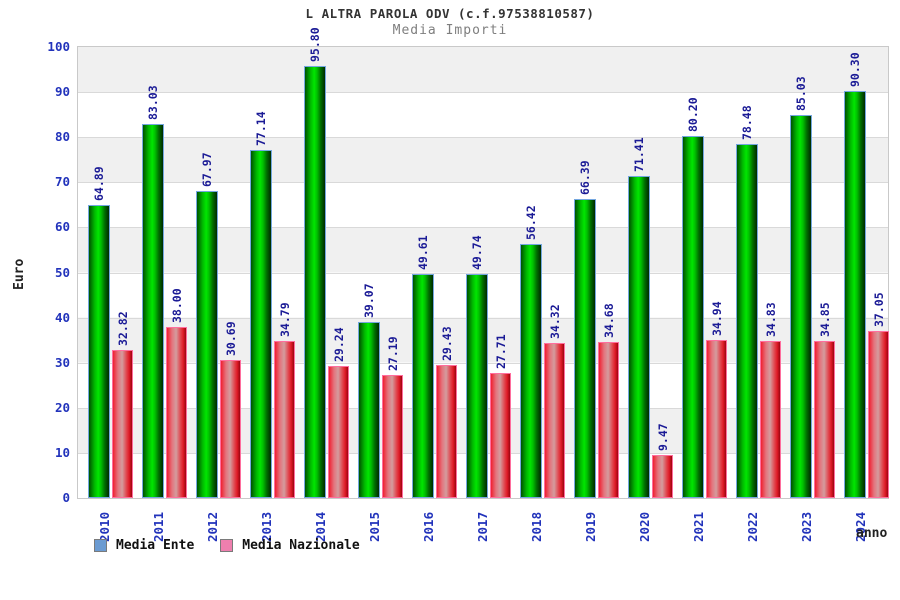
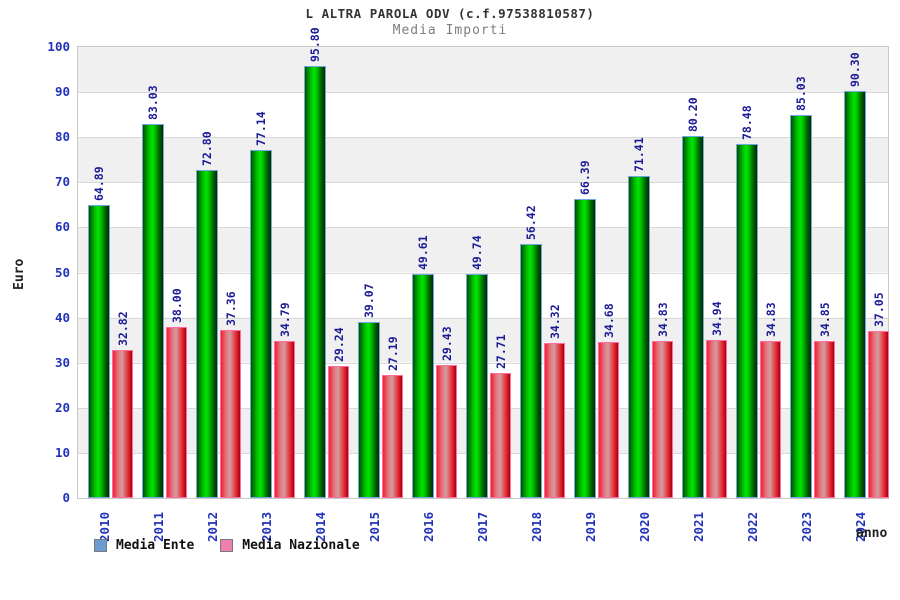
Media Ente/2012: 67.97 -> 72.80
Media Nazionale/2012: 30.69 -> 37.36
Media Nazionale/2020: 9.47 -> 34.83
